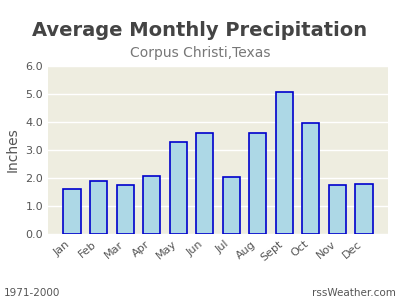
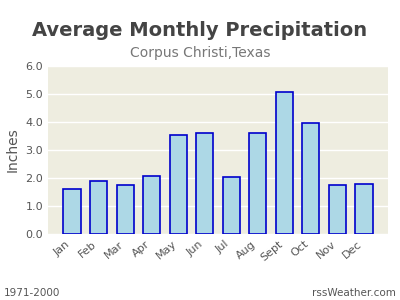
May: 3.30 -> 3.55
